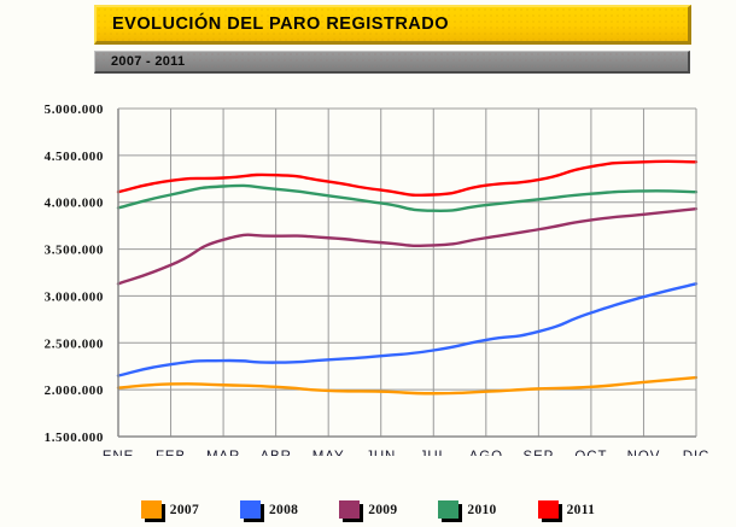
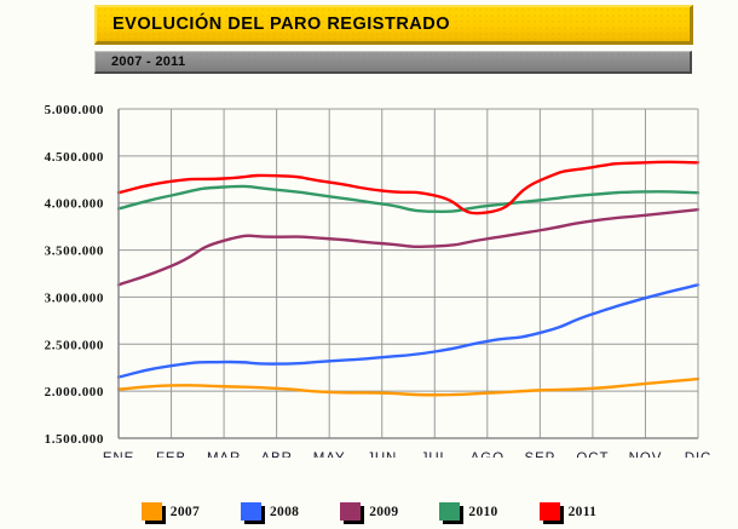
2011/AGO: 4200000 -> 3900000
